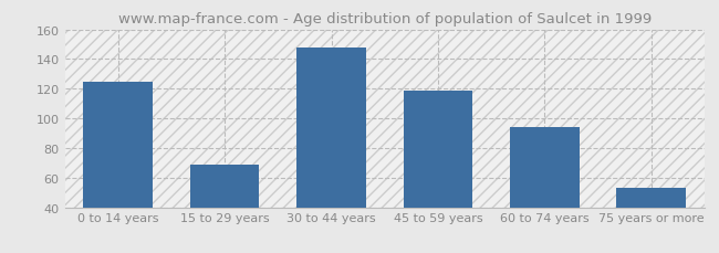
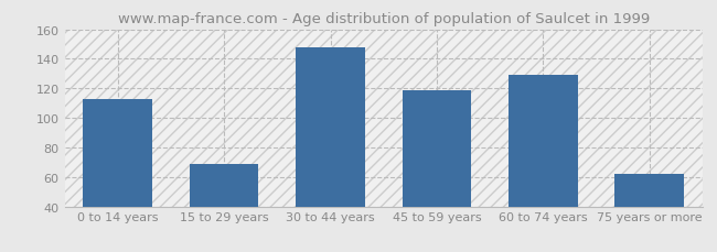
0 to 14 years: 125 -> 113
60 to 74 years: 94 -> 129
75 years or more: 53 -> 62
